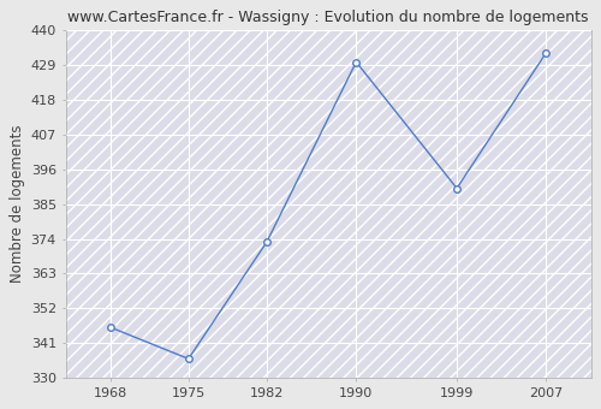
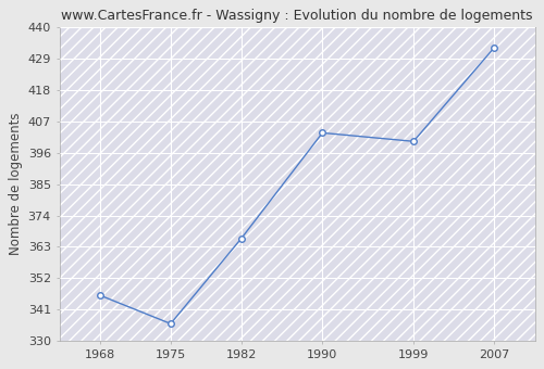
1982: 373 -> 366
1990: 430 -> 403
1999: 390 -> 400
